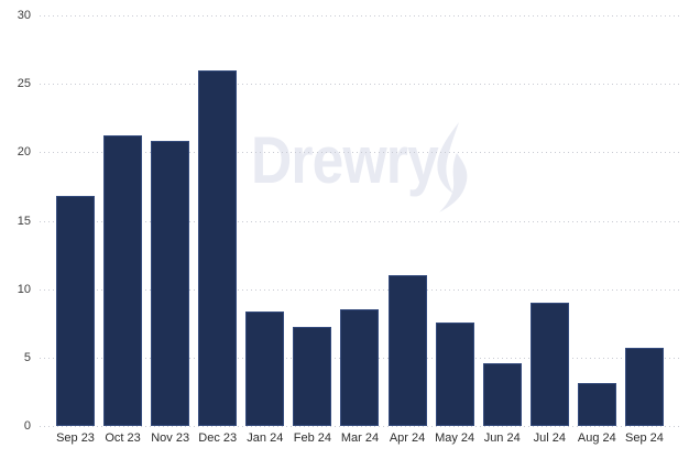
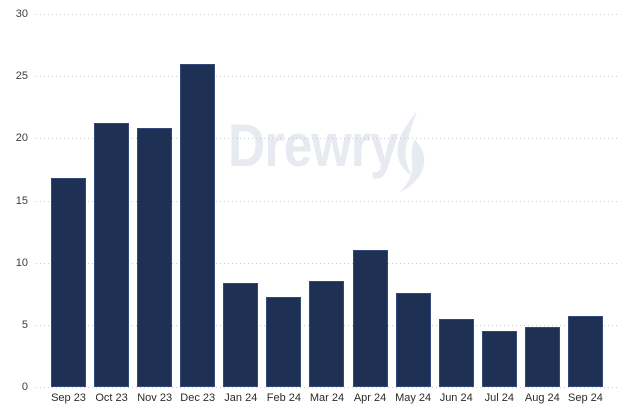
Jun 24: 4.6 -> 5.5
Jul 24: 9.0 -> 4.5
Aug 24: 3.1 -> 4.8
